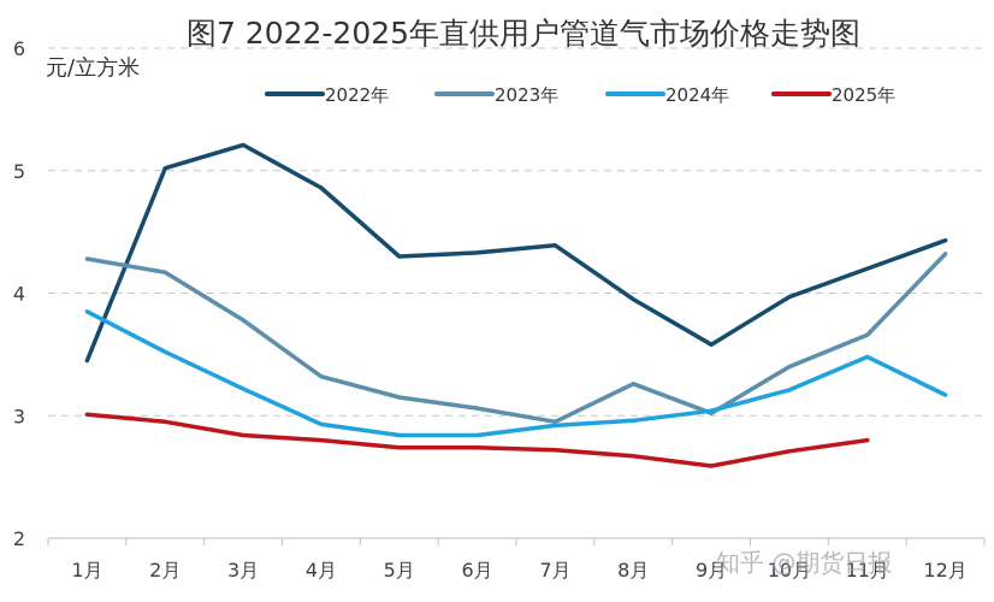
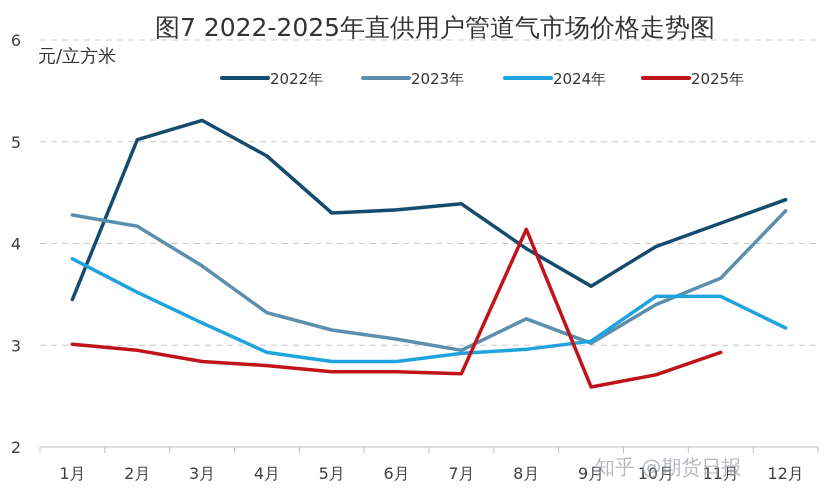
2025年/8月: 2.67 -> 4.14
2024年/10月: 3.21 -> 3.48
2025年/11月: 2.80 -> 2.93
